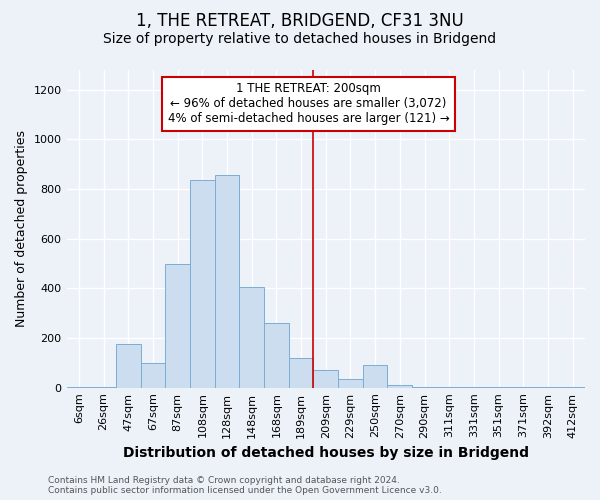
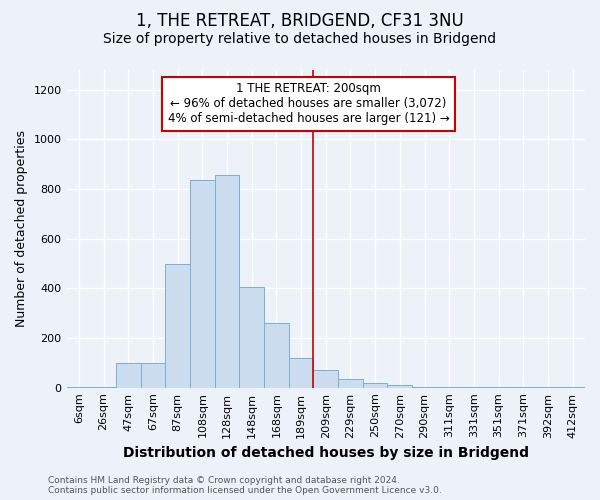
47sqm: 175 -> 100
250sqm: 90 -> 20
